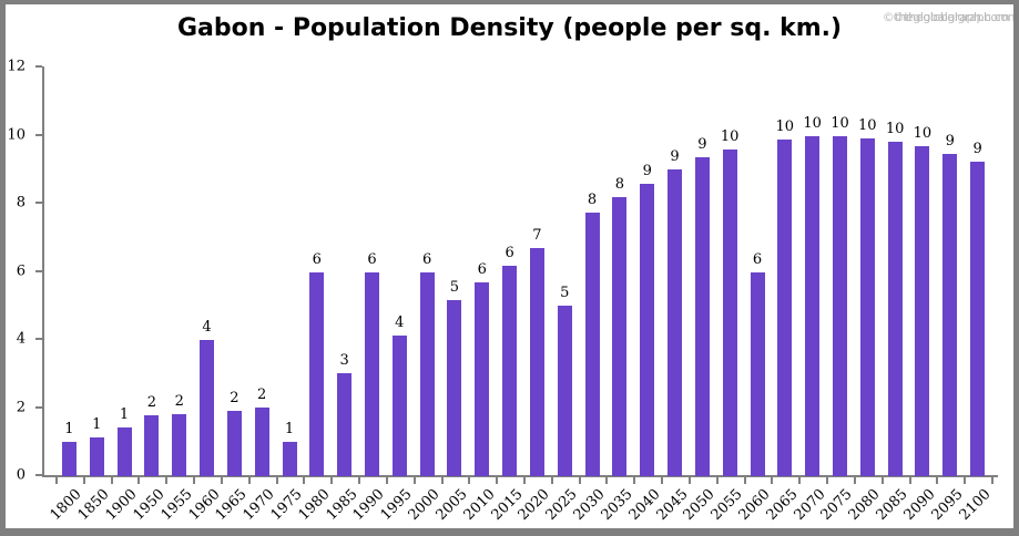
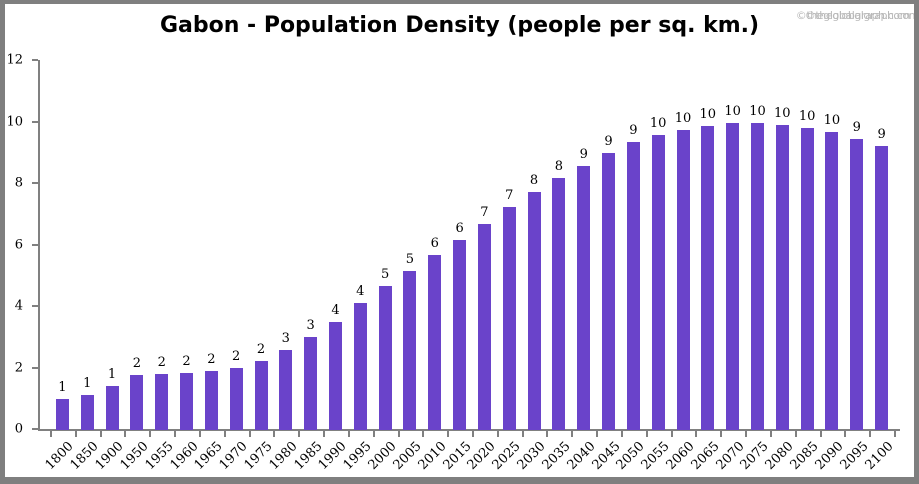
1960: 4 -> 2
1975: 1 -> 2
1980: 6 -> 3
1990: 6 -> 4
2000: 6 -> 5
2025: 5 -> 7
2060: 6 -> 10
